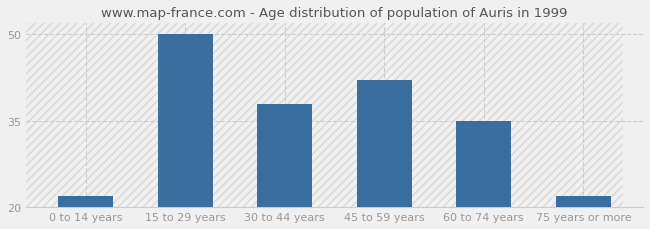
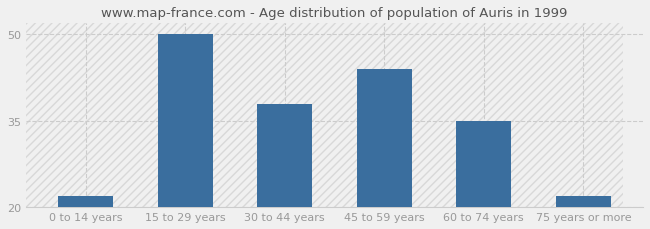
45 to 59 years: 42 -> 44
